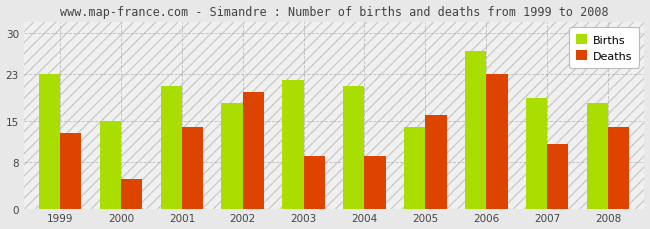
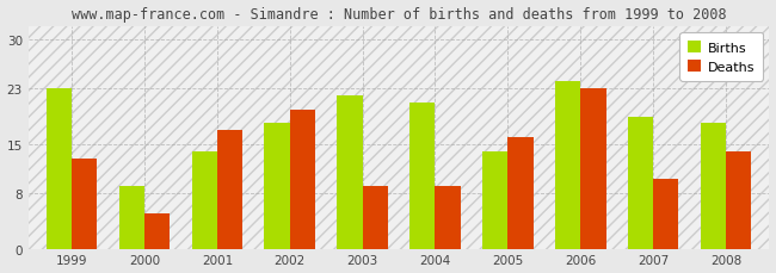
Births/2000: 15 -> 9
Births/2001: 21 -> 14
Deaths/2001: 14 -> 17
Births/2006: 27 -> 24
Deaths/2007: 11 -> 10
